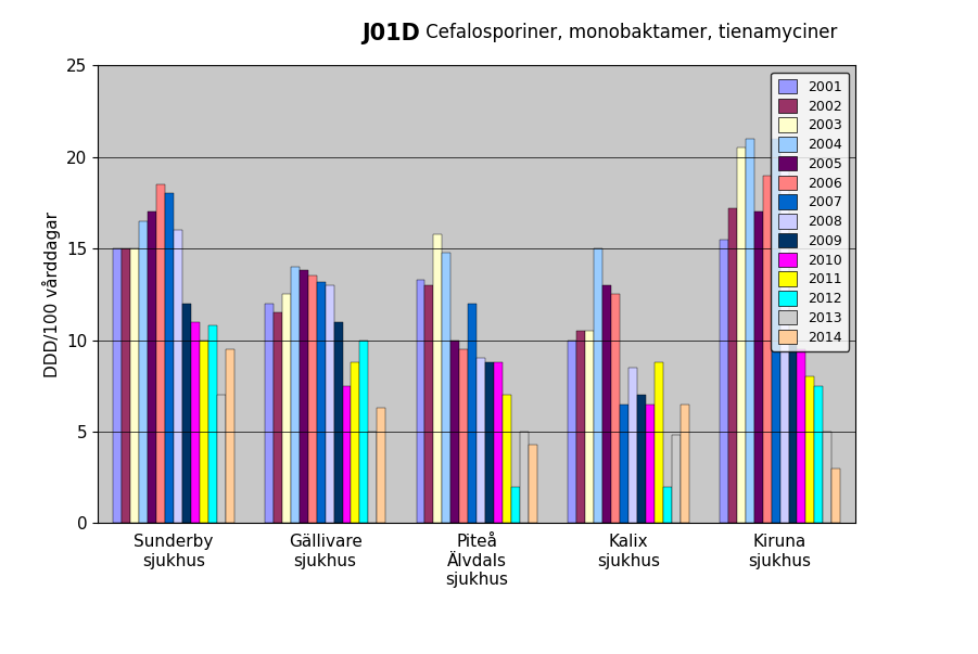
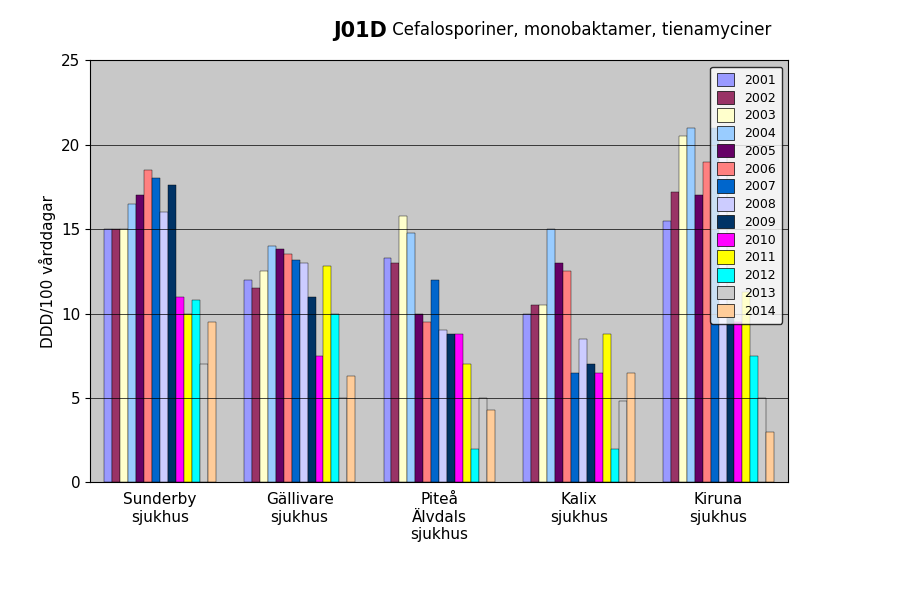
2009/Sunderby sjukhus: 12.0 -> 17.6
2011/Gällivare sjukhus: 8.8 -> 12.8
2011/Kiruna sjukhus: 8.0 -> 11.3
